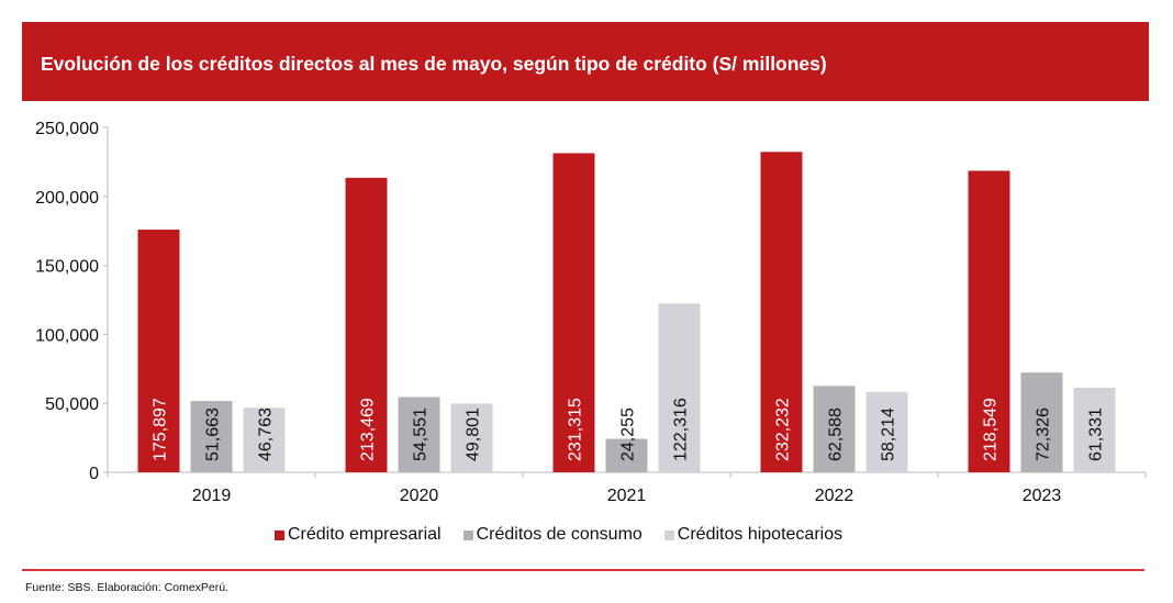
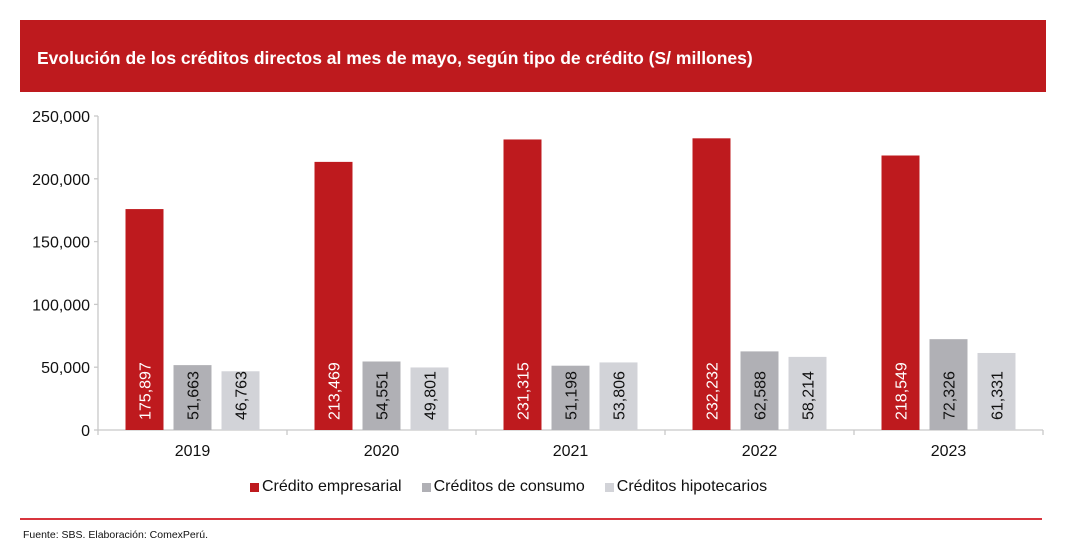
Créditos de consumo/2021: 24,255 -> 51,198
Créditos hipotecarios/2021: 122,316 -> 53,806
